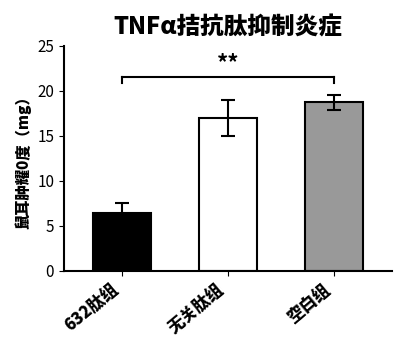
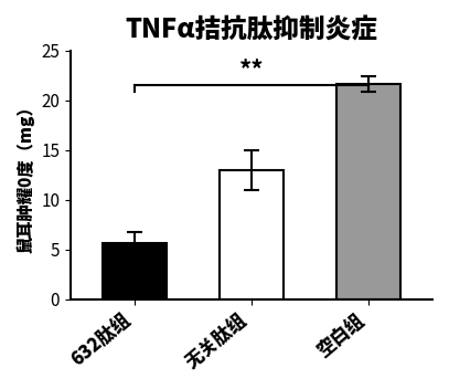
632肽组: 6.4 -> 5.6
无关肽组: 17.0 -> 13.0
空白组: 18.7 -> 21.6
